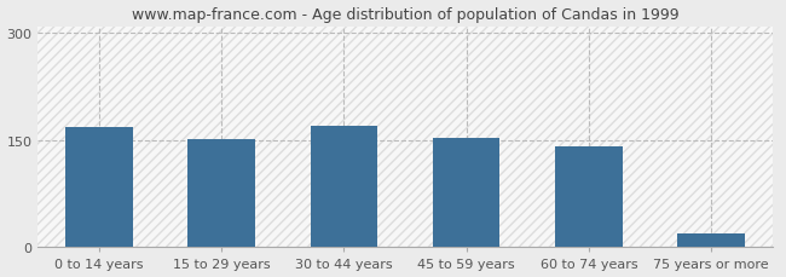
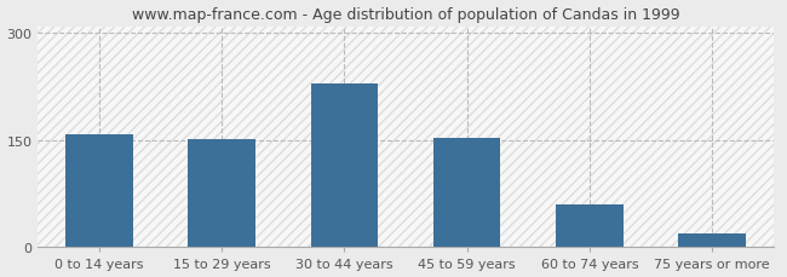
0 to 14 years: 168 -> 158
30 to 44 years: 170 -> 230
60 to 74 years: 141 -> 60
